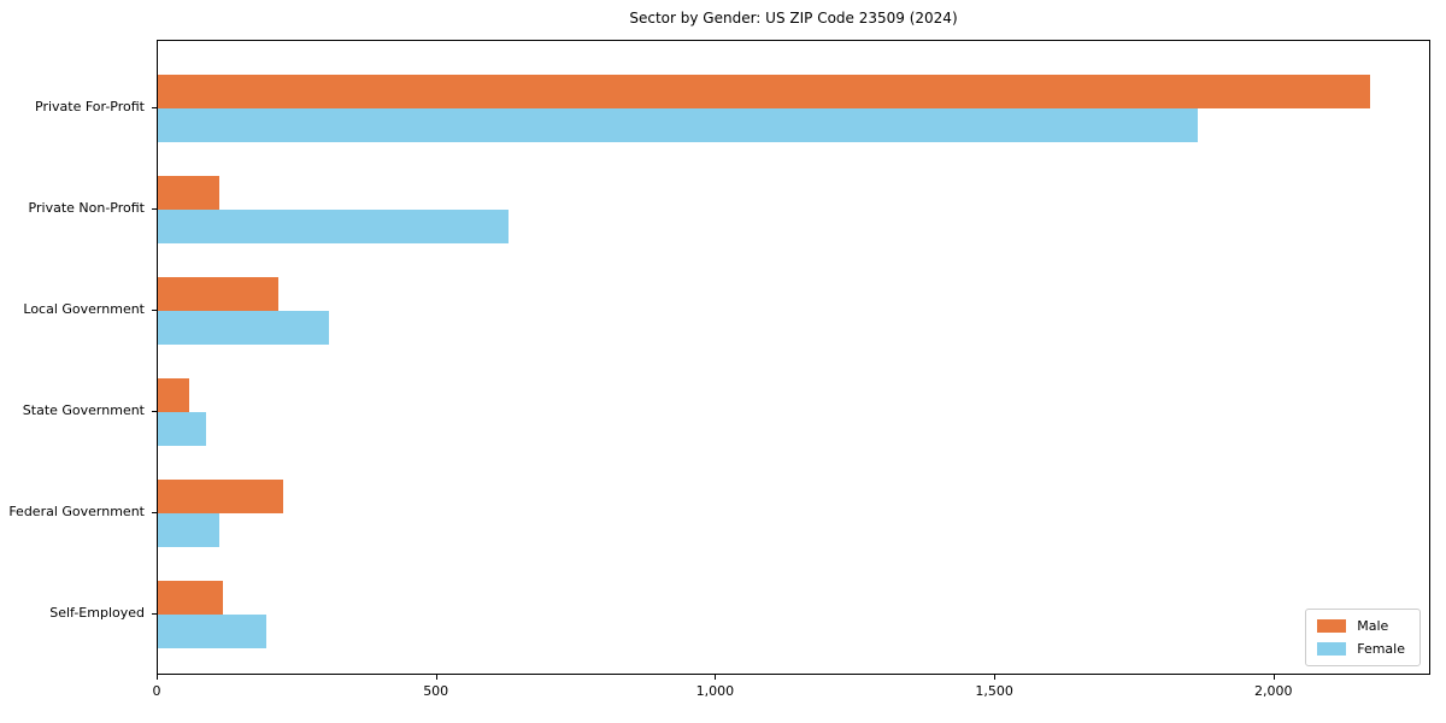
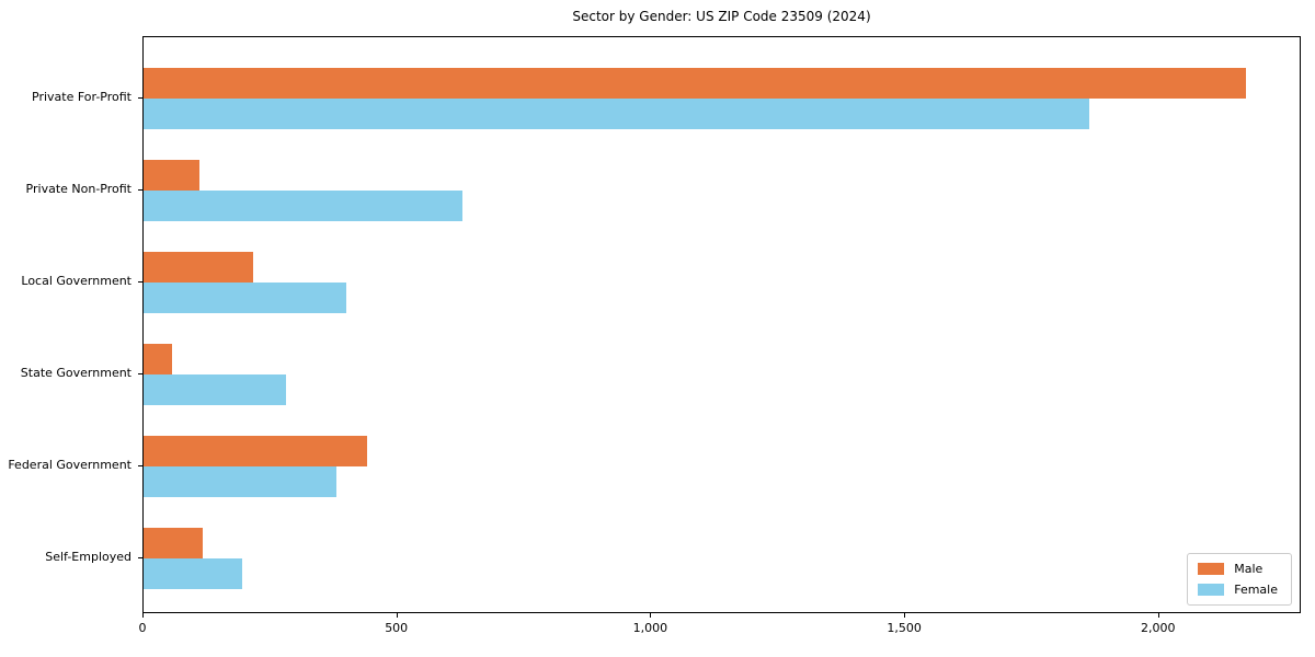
Female/Local Government: 310 -> 400
Female/State Government: 90 -> 280
Male/Federal Government: 220 -> 440
Female/Federal Government: 110 -> 380
